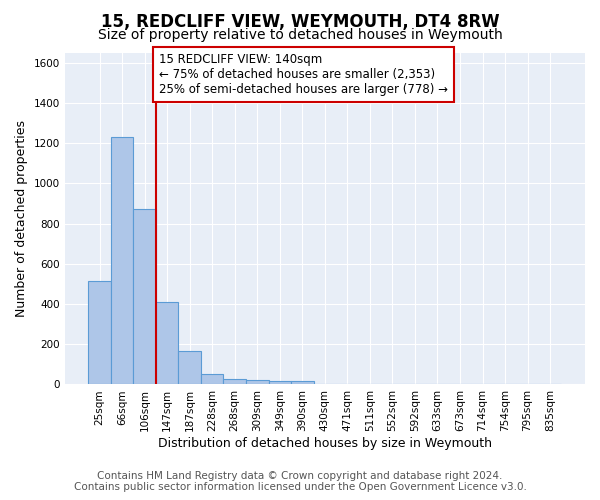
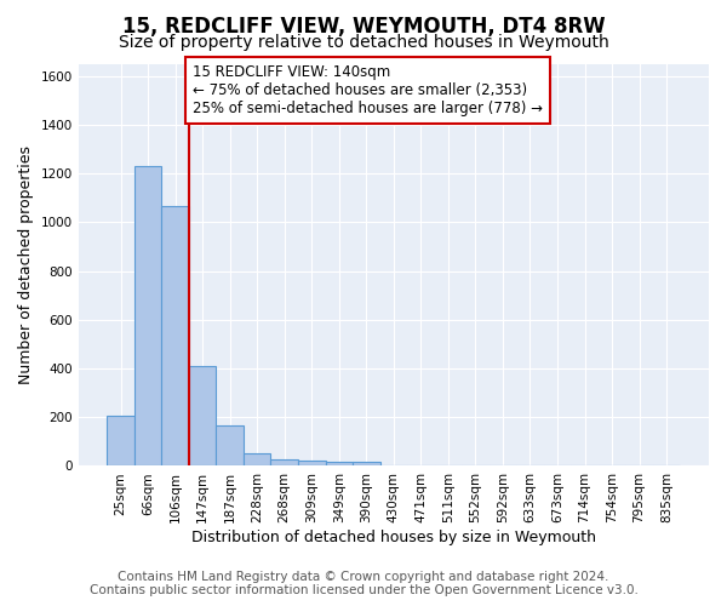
25sqm: 515 -> 205
106sqm: 870 -> 1065
